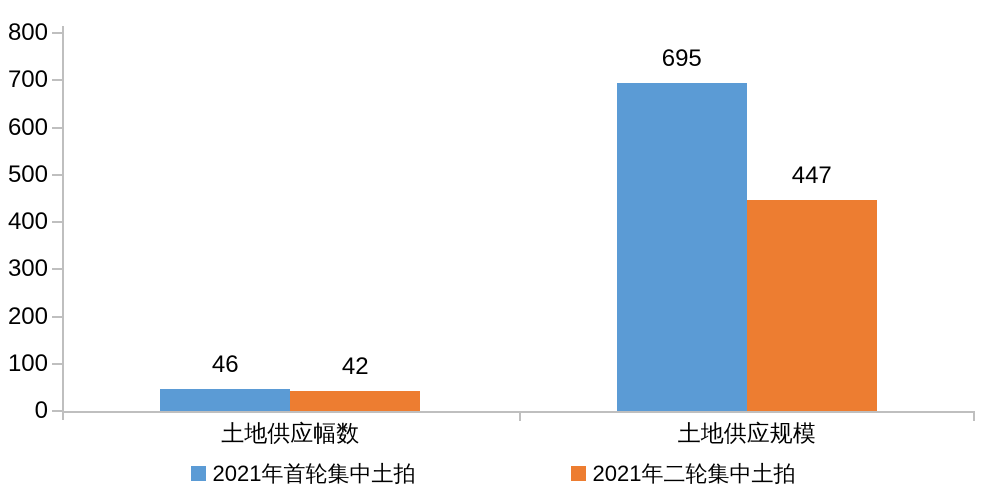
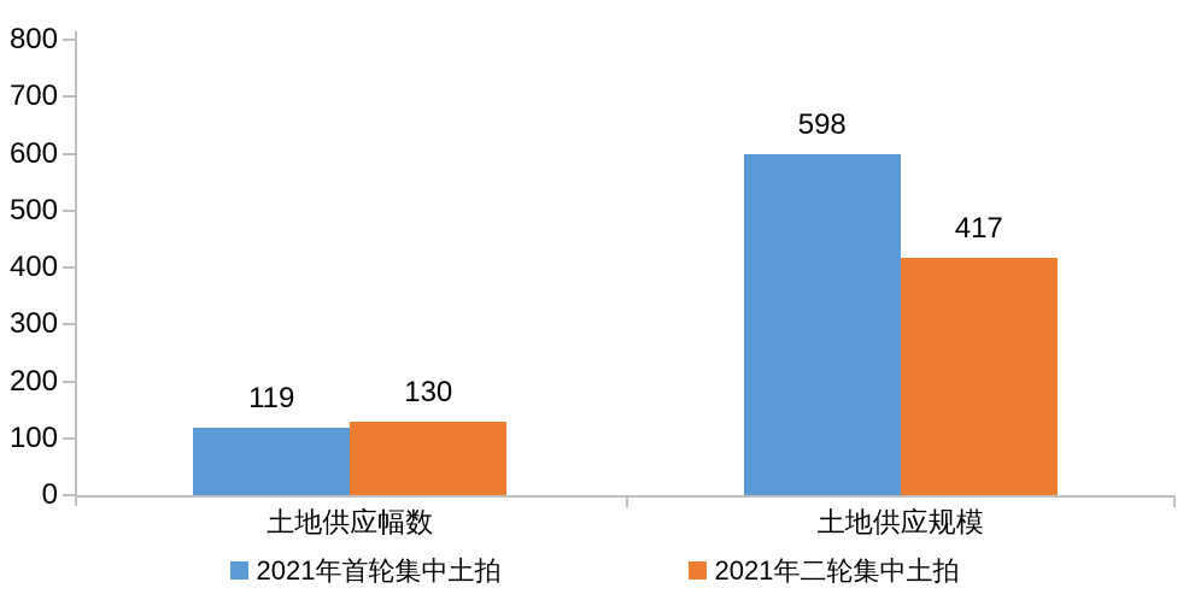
2021年首轮集中土拍/土地供应幅数: 46 -> 119
2021年二轮集中土拍/土地供应幅数: 42 -> 130
2021年首轮集中土拍/土地供应规模: 695 -> 598
2021年二轮集中土拍/土地供应规模: 447 -> 417
